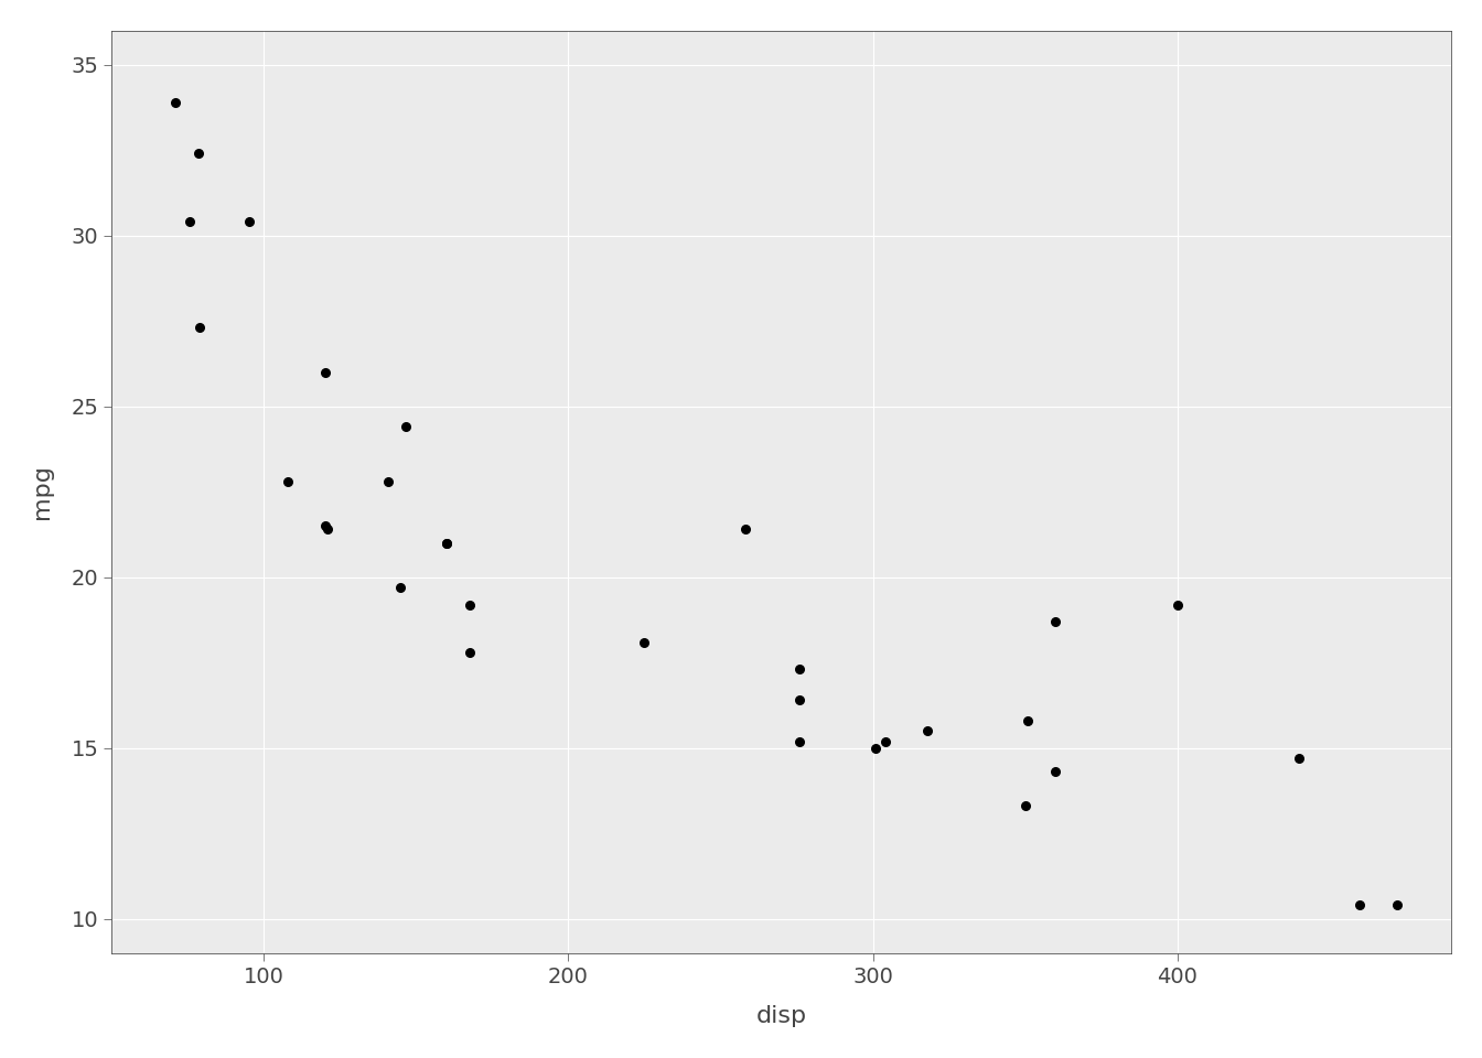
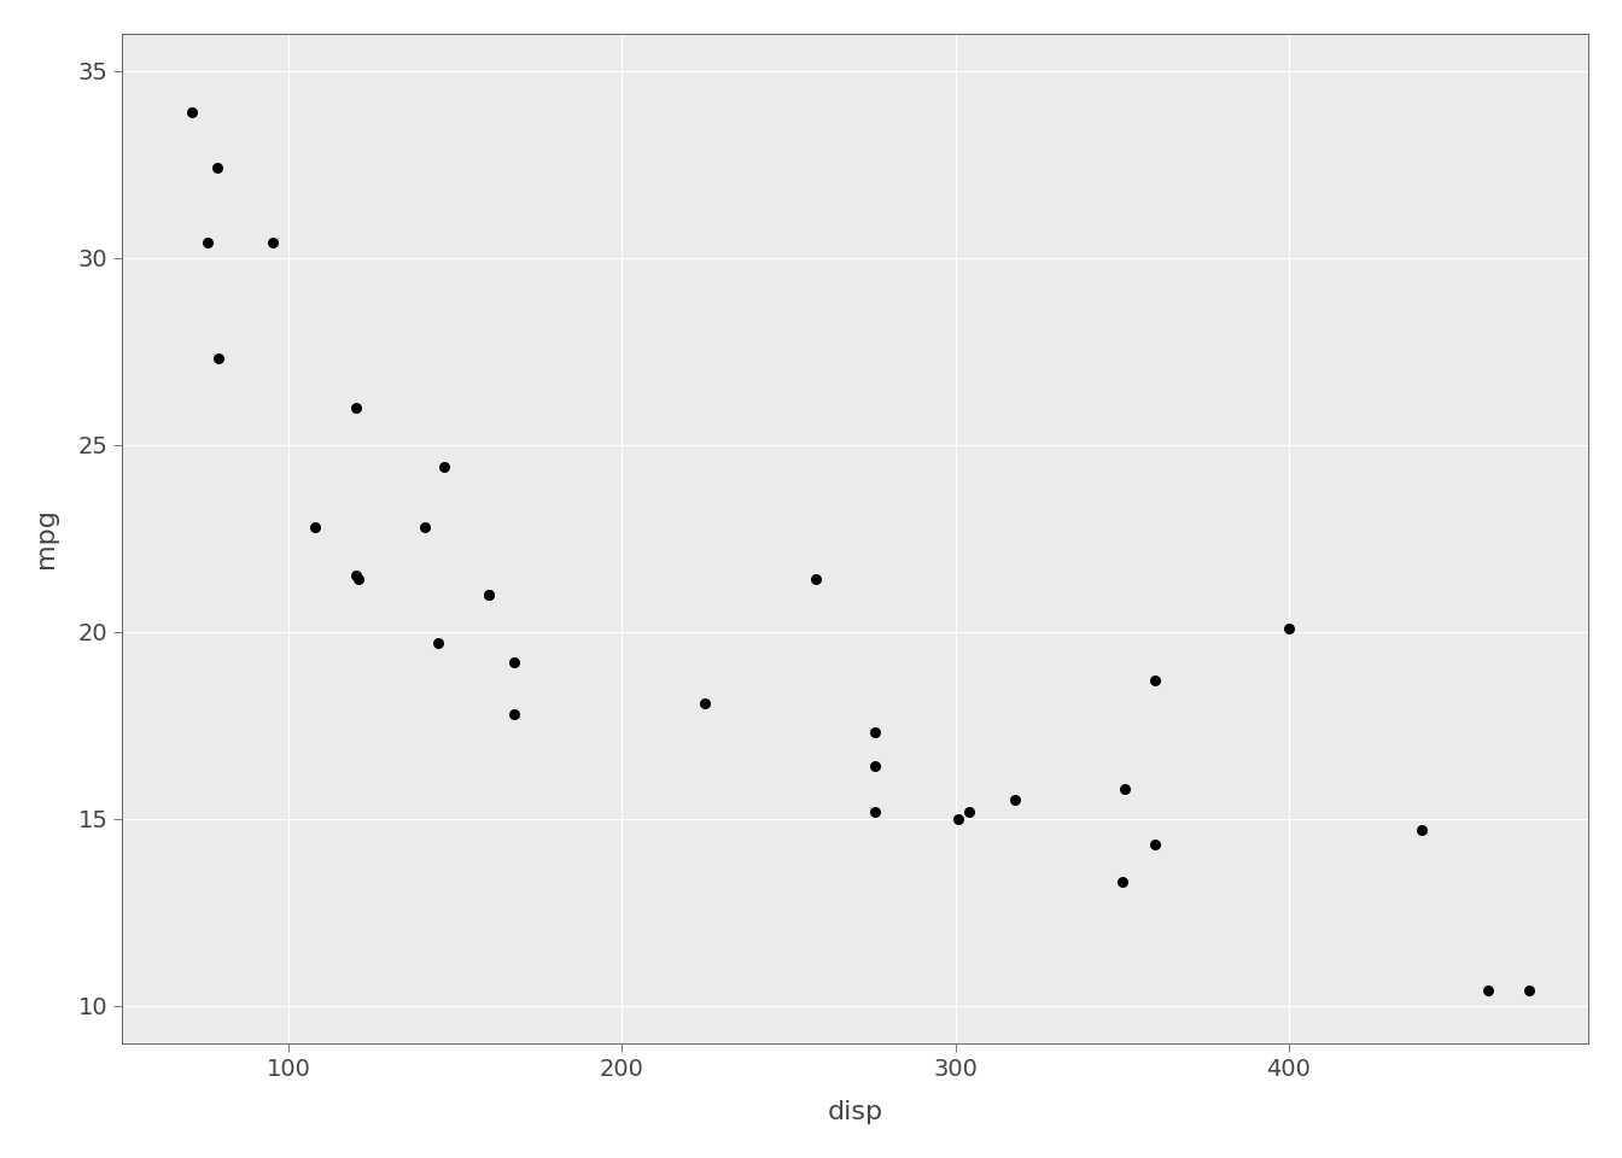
400: 19.2 -> 20.1
